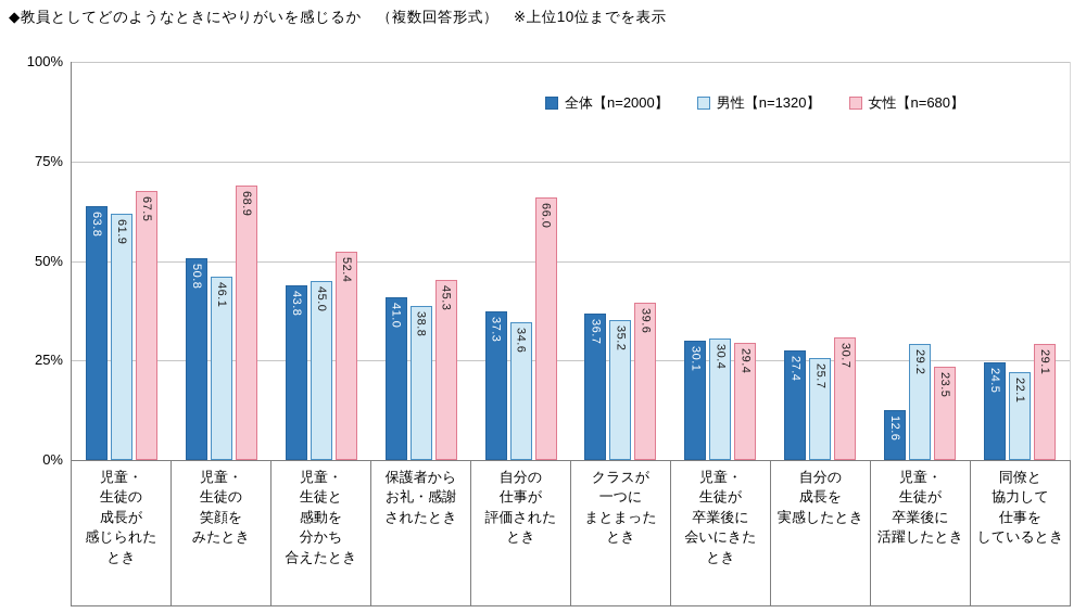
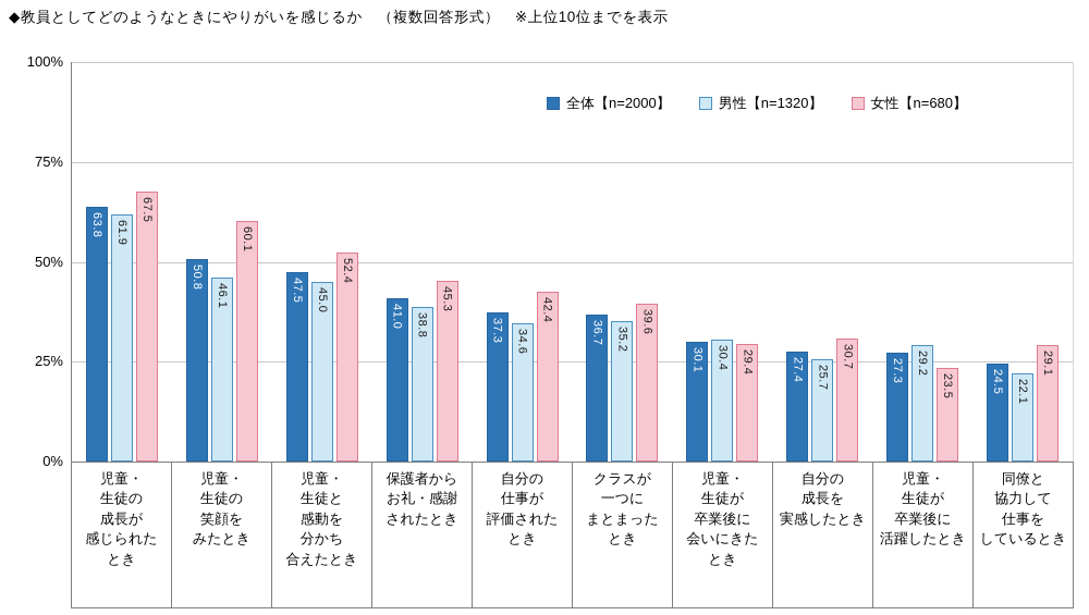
女性【n=680】/児童・ 生徒の 笑顔を みたとき: 68.9 -> 60.1
全体【n=2000】/児童・ 生徒と 感動を 分かち 合えたとき: 43.8 -> 47.5
女性【n=680】/自分の 仕事が 評価された とき: 66.0 -> 42.4
全体【n=2000】/児童・ 生徒が 卒業後に 活躍したとき: 12.6 -> 27.3
